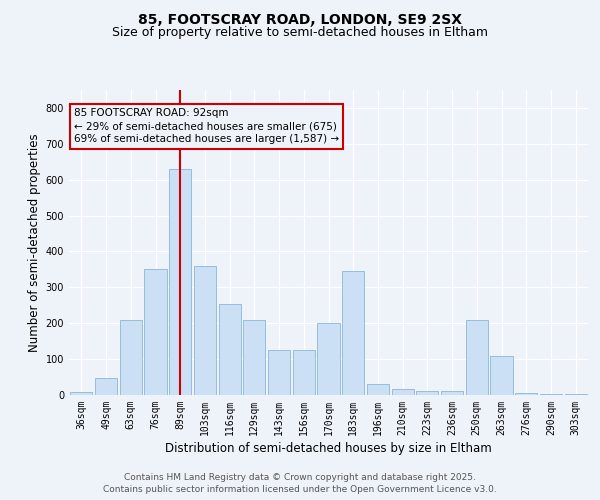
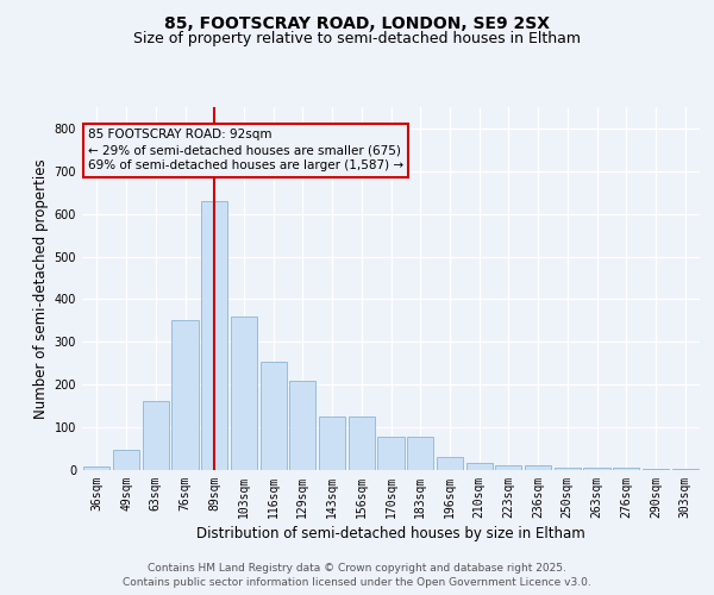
63sqm: 210 -> 163
170sqm: 200 -> 78
183sqm: 345 -> 78
250sqm: 210 -> 5
263sqm: 110 -> 5
